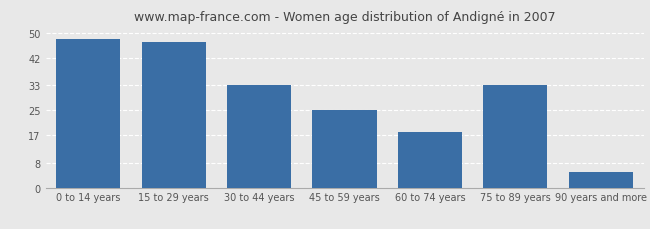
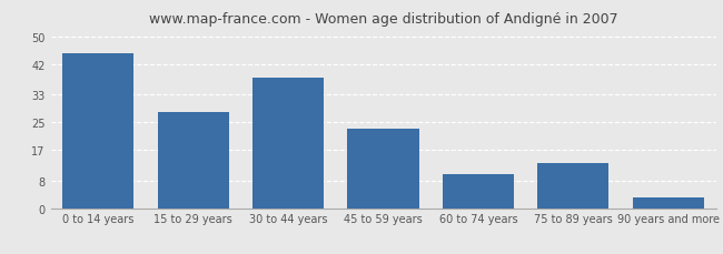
0 to 14 years: 48 -> 45
15 to 29 years: 47 -> 28
30 to 44 years: 33 -> 38
45 to 59 years: 25 -> 23
60 to 74 years: 18 -> 10
75 to 89 years: 33 -> 13
90 years and more: 5 -> 3
